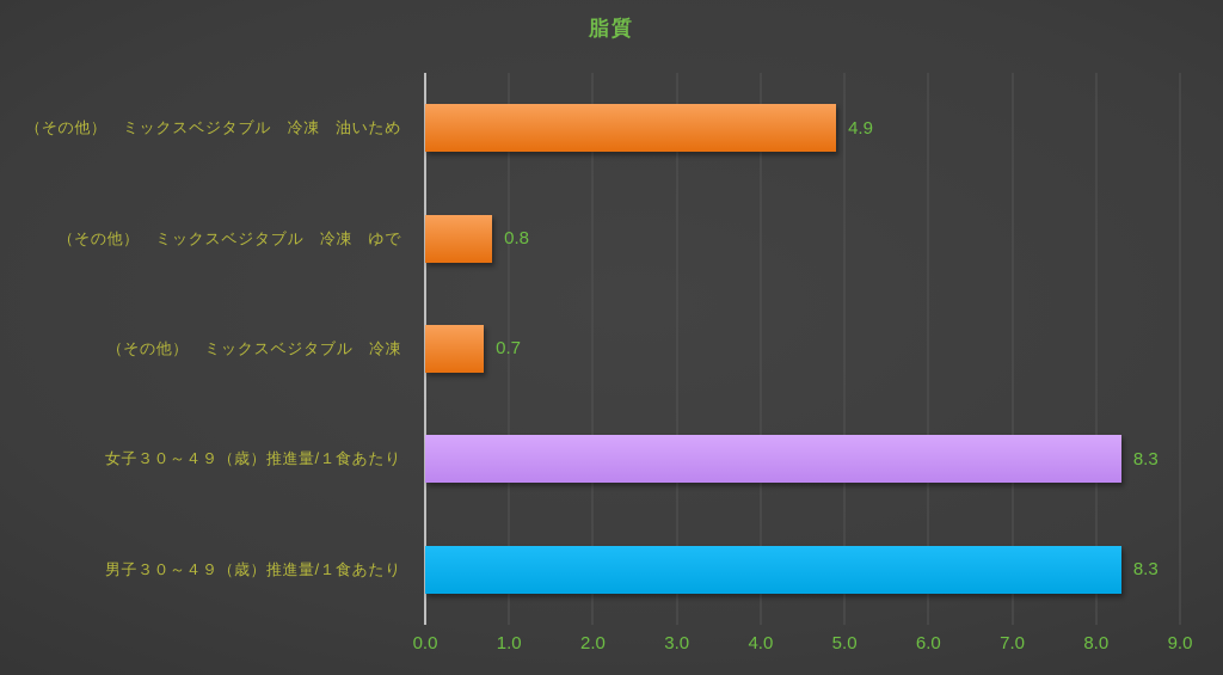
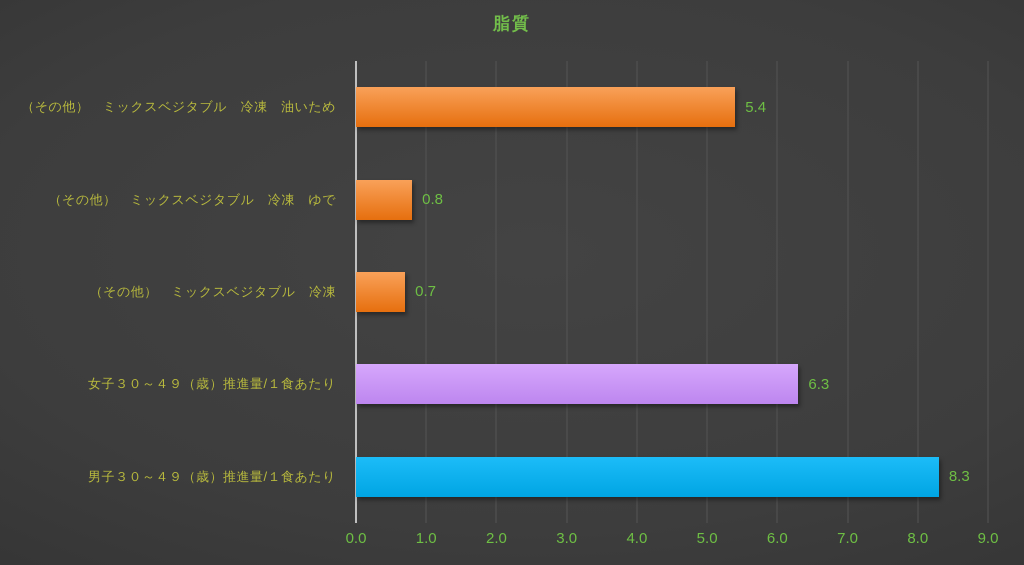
（その他） ミックスベジタブル 冷凍 油いため: 4.9 -> 5.4
女子３０～４９（歳）推進量/１食あたり: 8.3 -> 6.3
